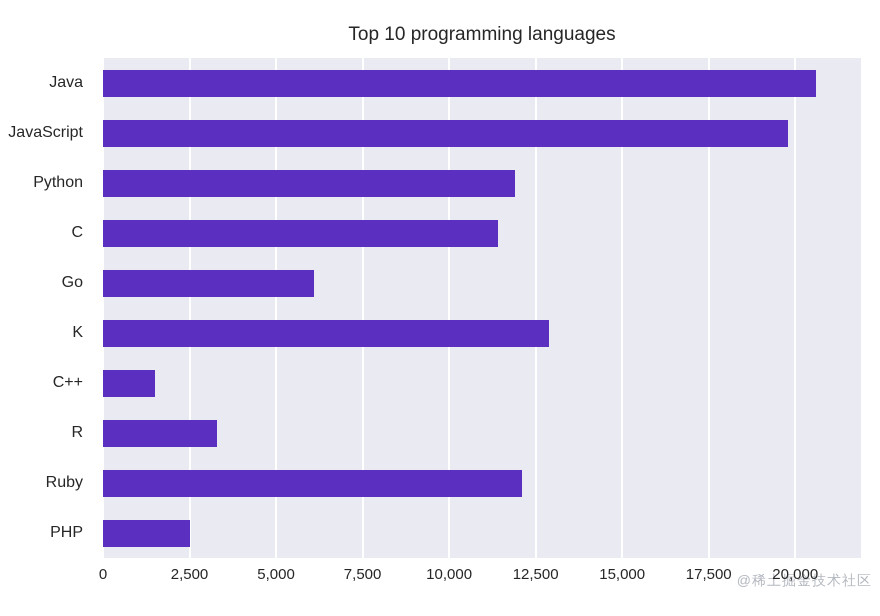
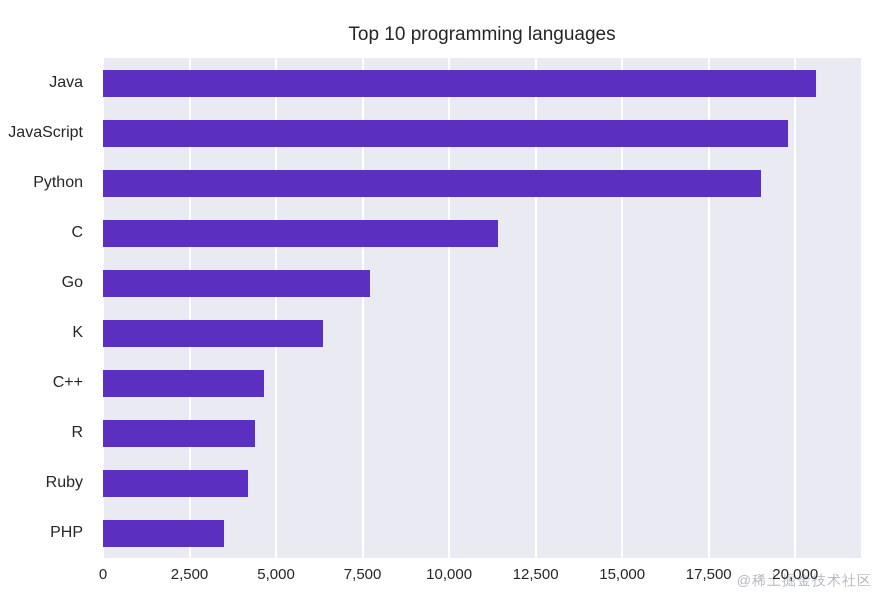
Python: 11900 -> 19000
Go: 6100 -> 7700
K: 12900 -> 6400
C++: 1500 -> 4600
R: 3300 -> 4400
Ruby: 12100 -> 4200
PHP: 2500 -> 3500
